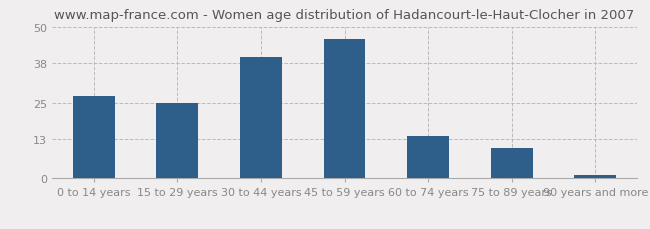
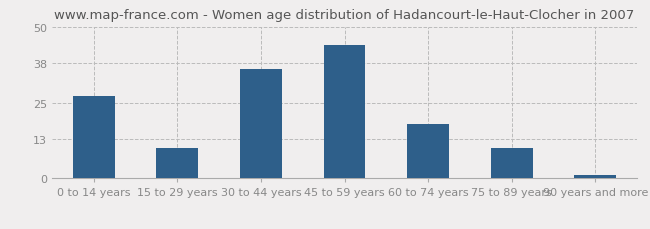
15 to 29 years: 25 -> 10
30 to 44 years: 40 -> 36
45 to 59 years: 46 -> 44
60 to 74 years: 14 -> 18
